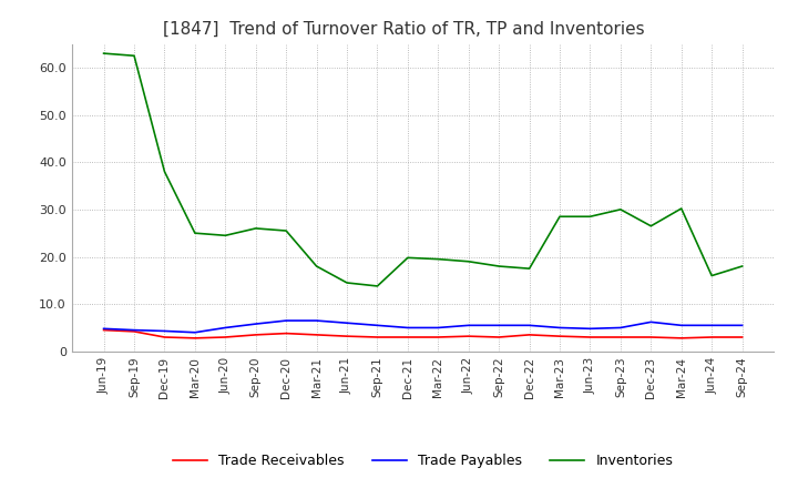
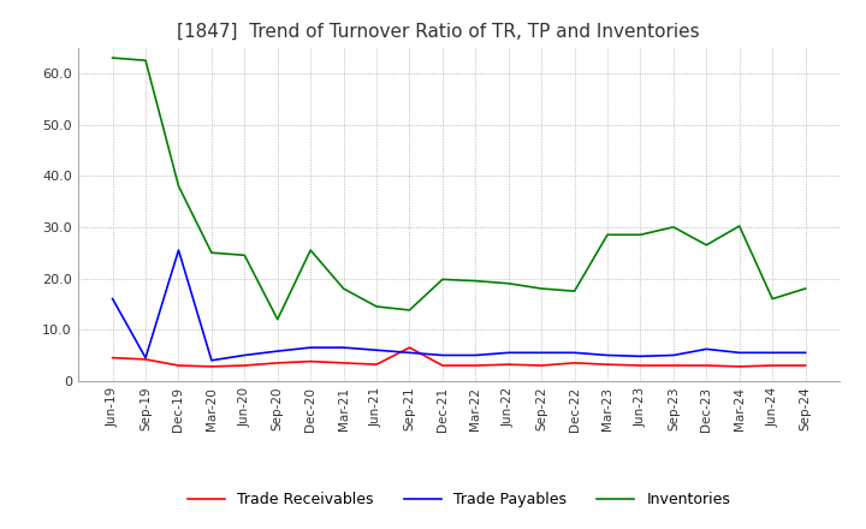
Trade Payables/Jun-19: 4.8 -> 16.0
Trade Payables/Dec-19: 4.3 -> 25.5
Inventories/Sep-20: 26.0 -> 12.0
Trade Receivables/Sep-21: 3.0 -> 6.5
